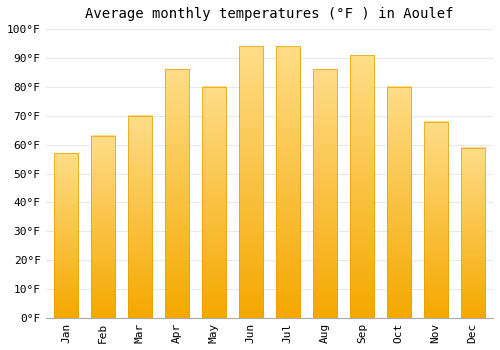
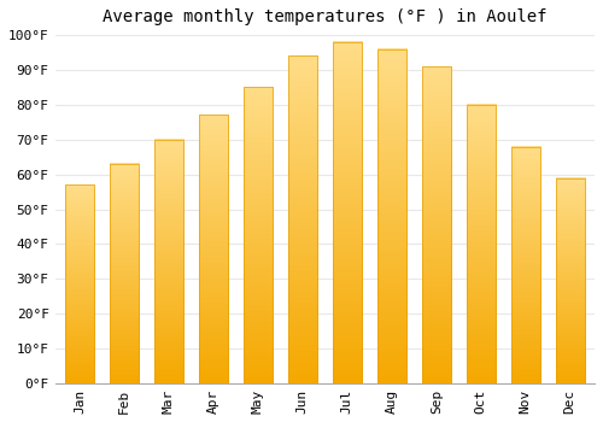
Apr: 86°F -> 77°F
May: 80°F -> 85°F
Jul: 94°F -> 98°F
Aug: 86°F -> 96°F
